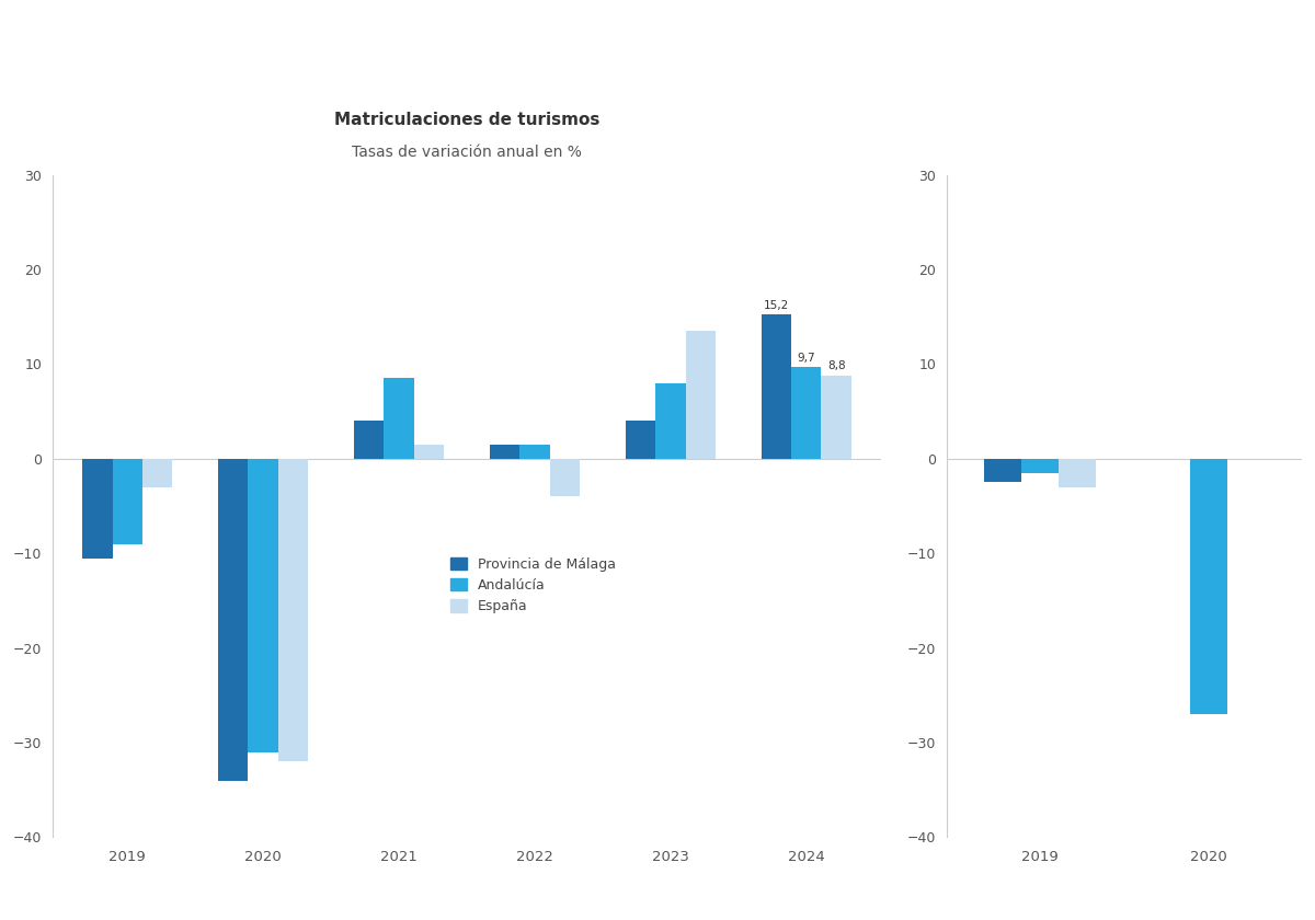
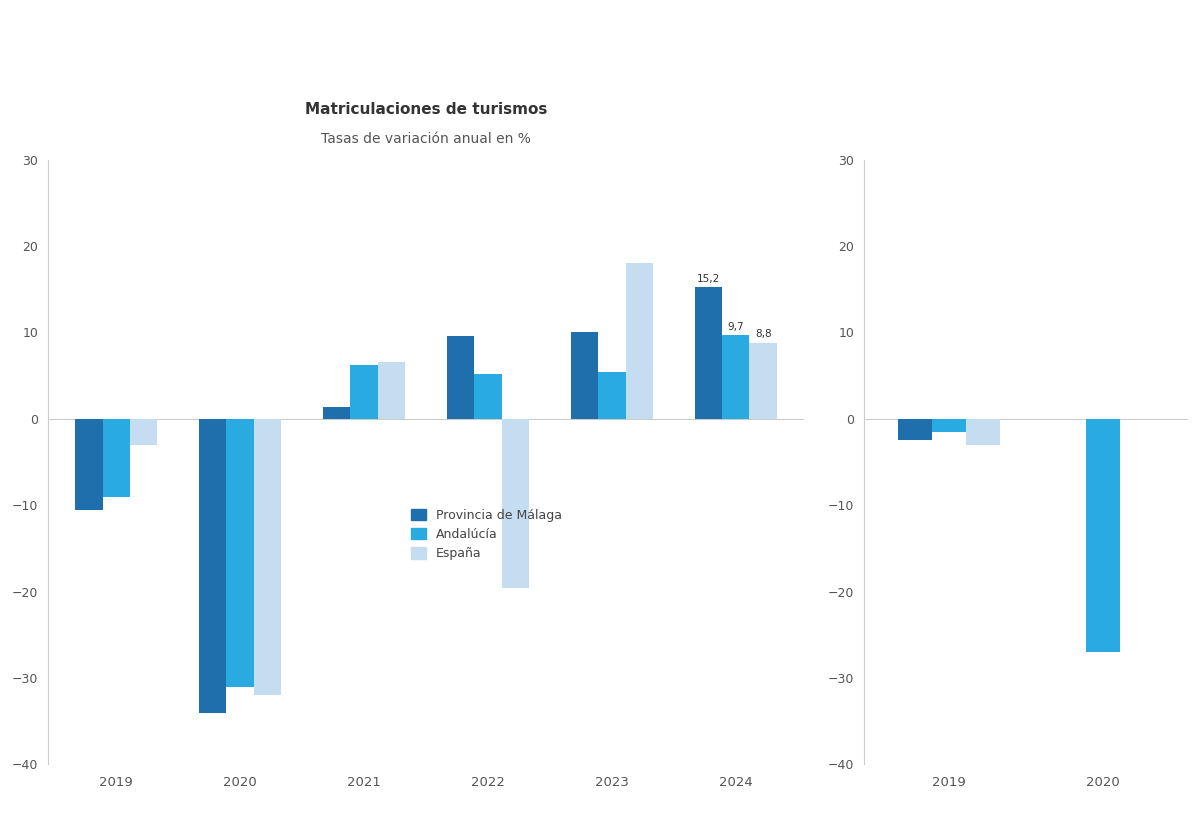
Provincia de Málaga/2021: 4.0 -> 1.4
Andalúcía/2021: 8.5 -> 6.2
España/2021: 1.5 -> 6.6
Provincia de Málaga/2022: 1.5 -> 9.6
Andalúcía/2022: 1.5 -> 5.2
España/2022: -4.0 -> -19.6
Provincia de Málaga/2023: 4.0 -> 10.0
Andalúcía/2023: 8.0 -> 5.4
España/2023: 13.5 -> 18.0
